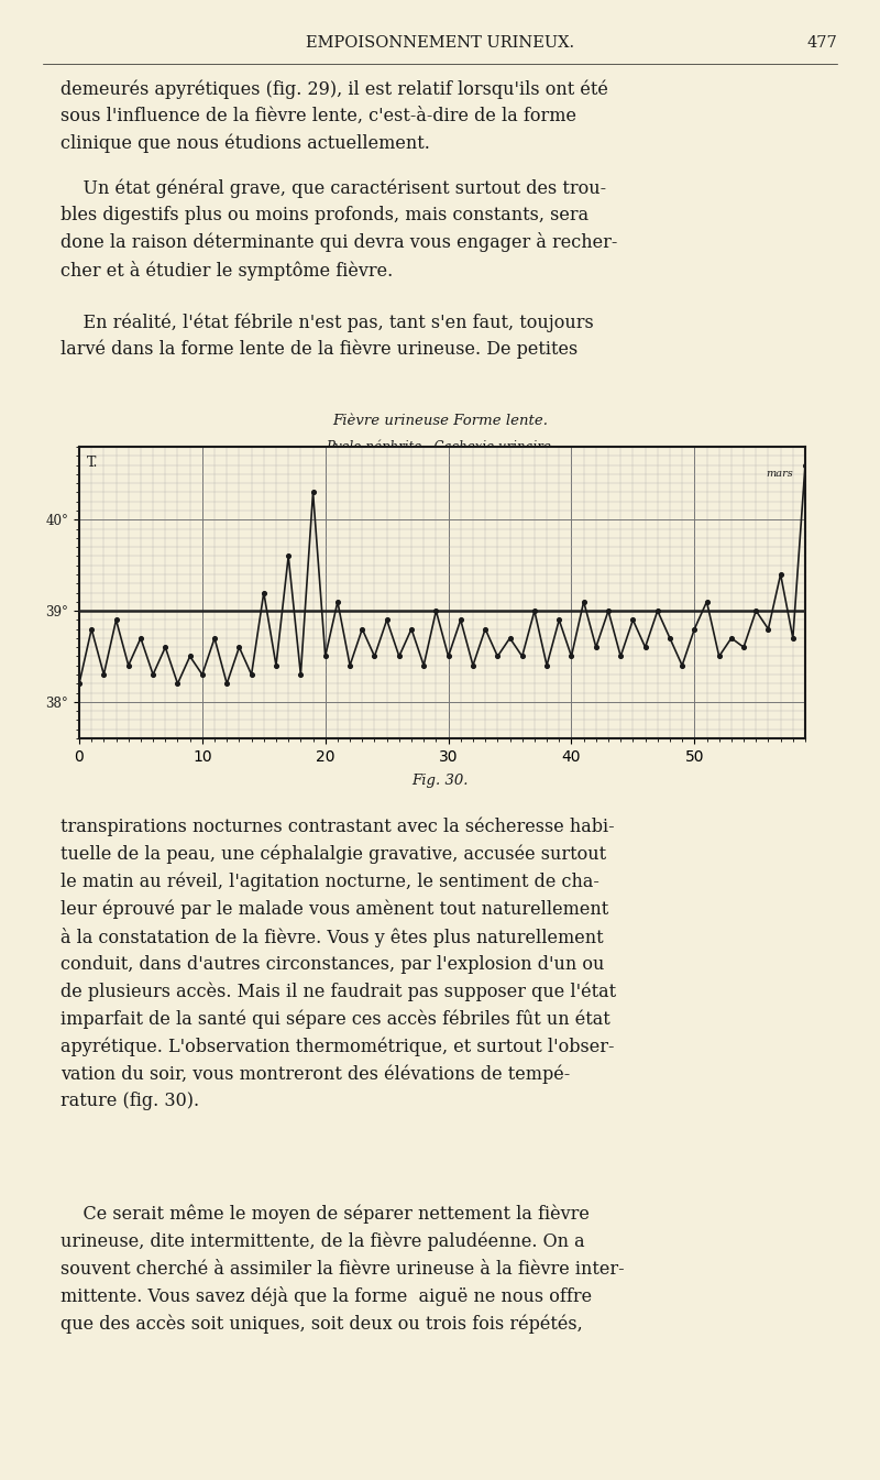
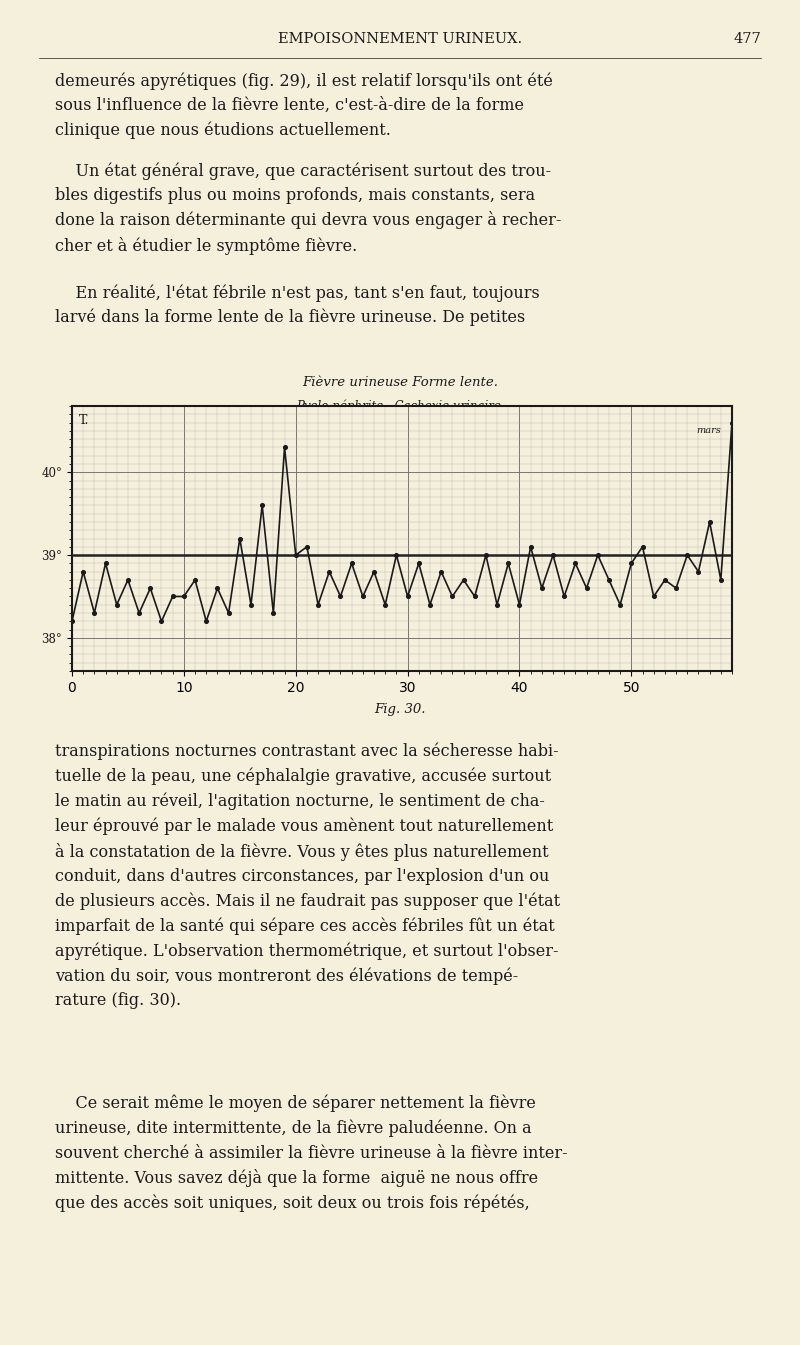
10: 38.3° -> 38.5°
20: 38.5° -> 39.0°
40: 38.5° -> 38.4°
50: 38.8° -> 38.9°
